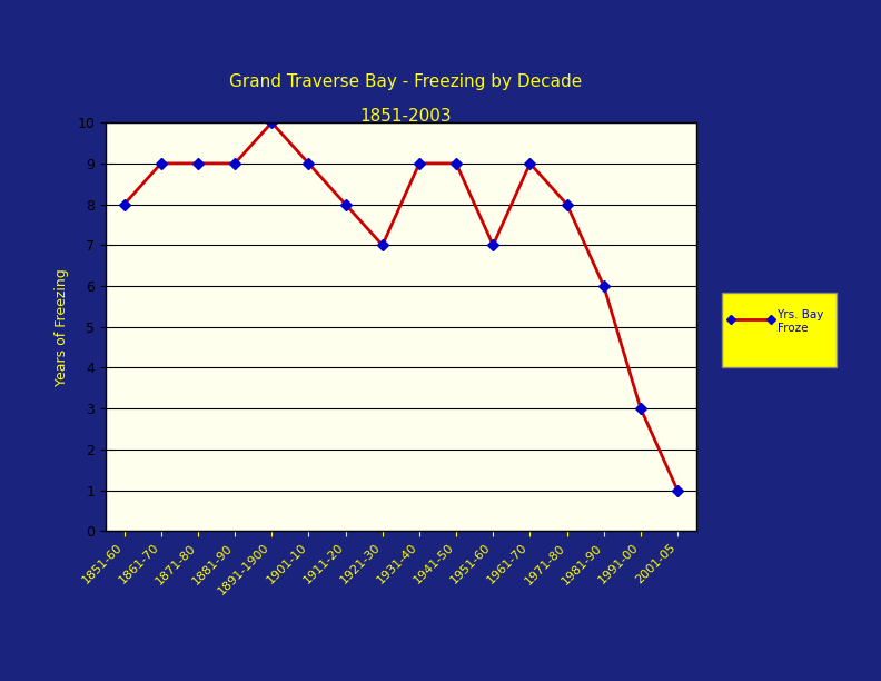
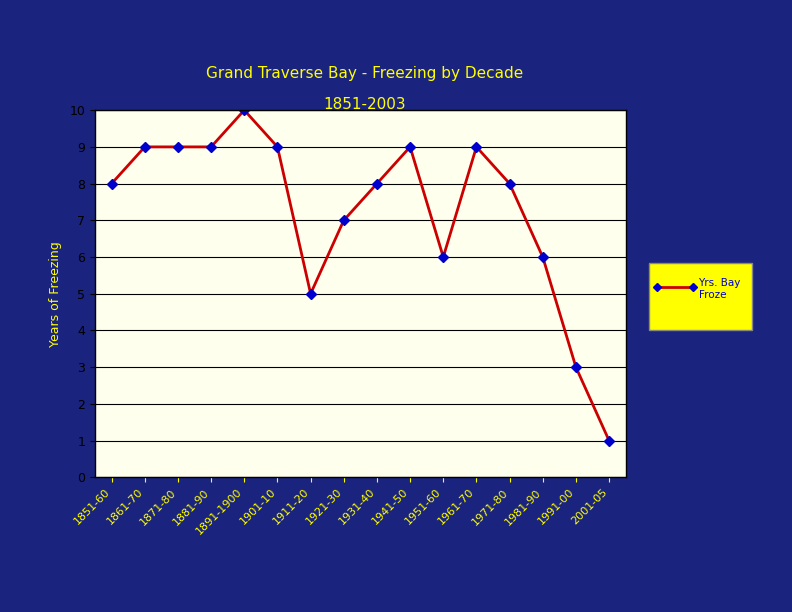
1911-20: 8 -> 5
1931-40: 9 -> 8
1951-60: 7 -> 6
